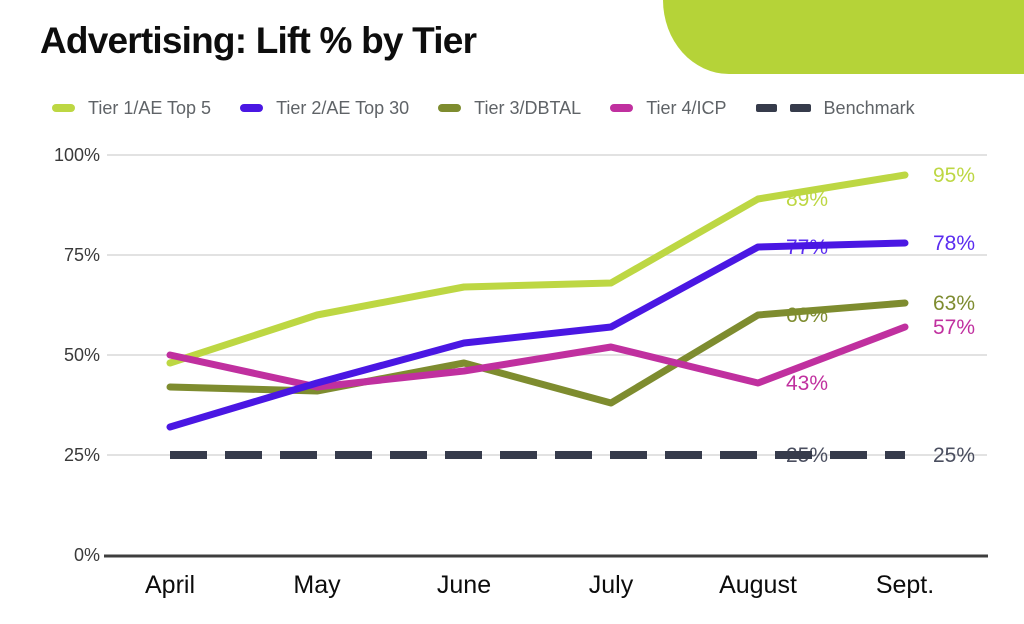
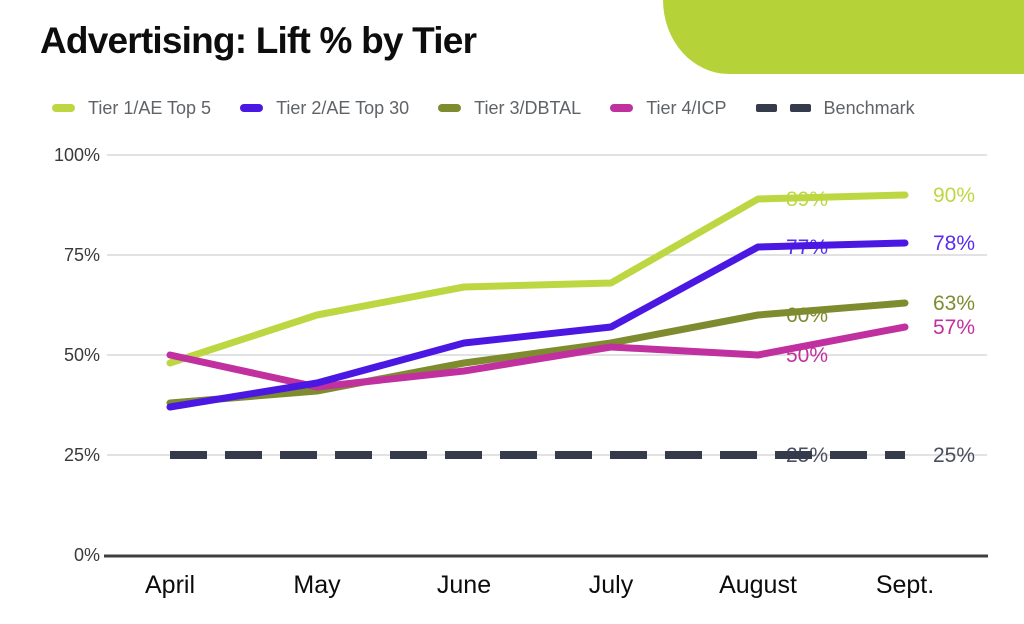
Tier 2/AE Top 30/April: 32% -> 37%
Tier 3/DBTAL/April: 42% -> 38%
Tier 3/DBTAL/July: 38% -> 53%
Tier 4/ICP/August: 43% -> 50%
Tier 1/AE Top 5/Sept.: 95% -> 90%
